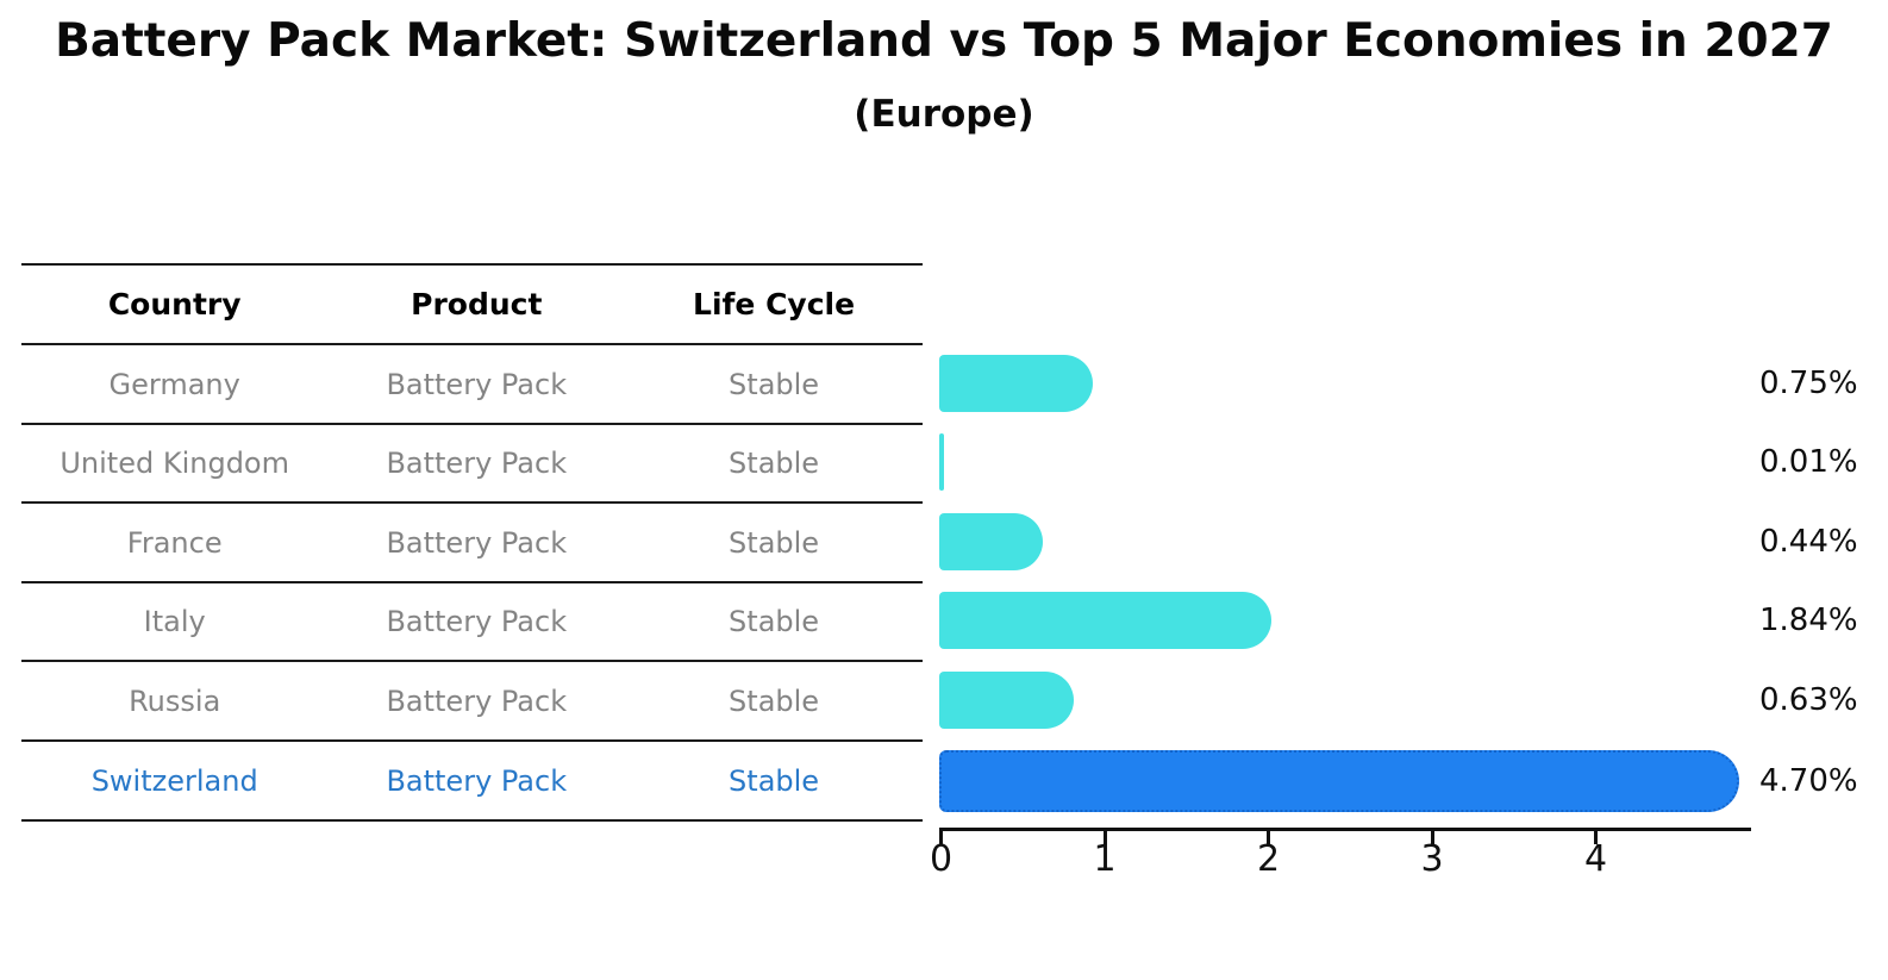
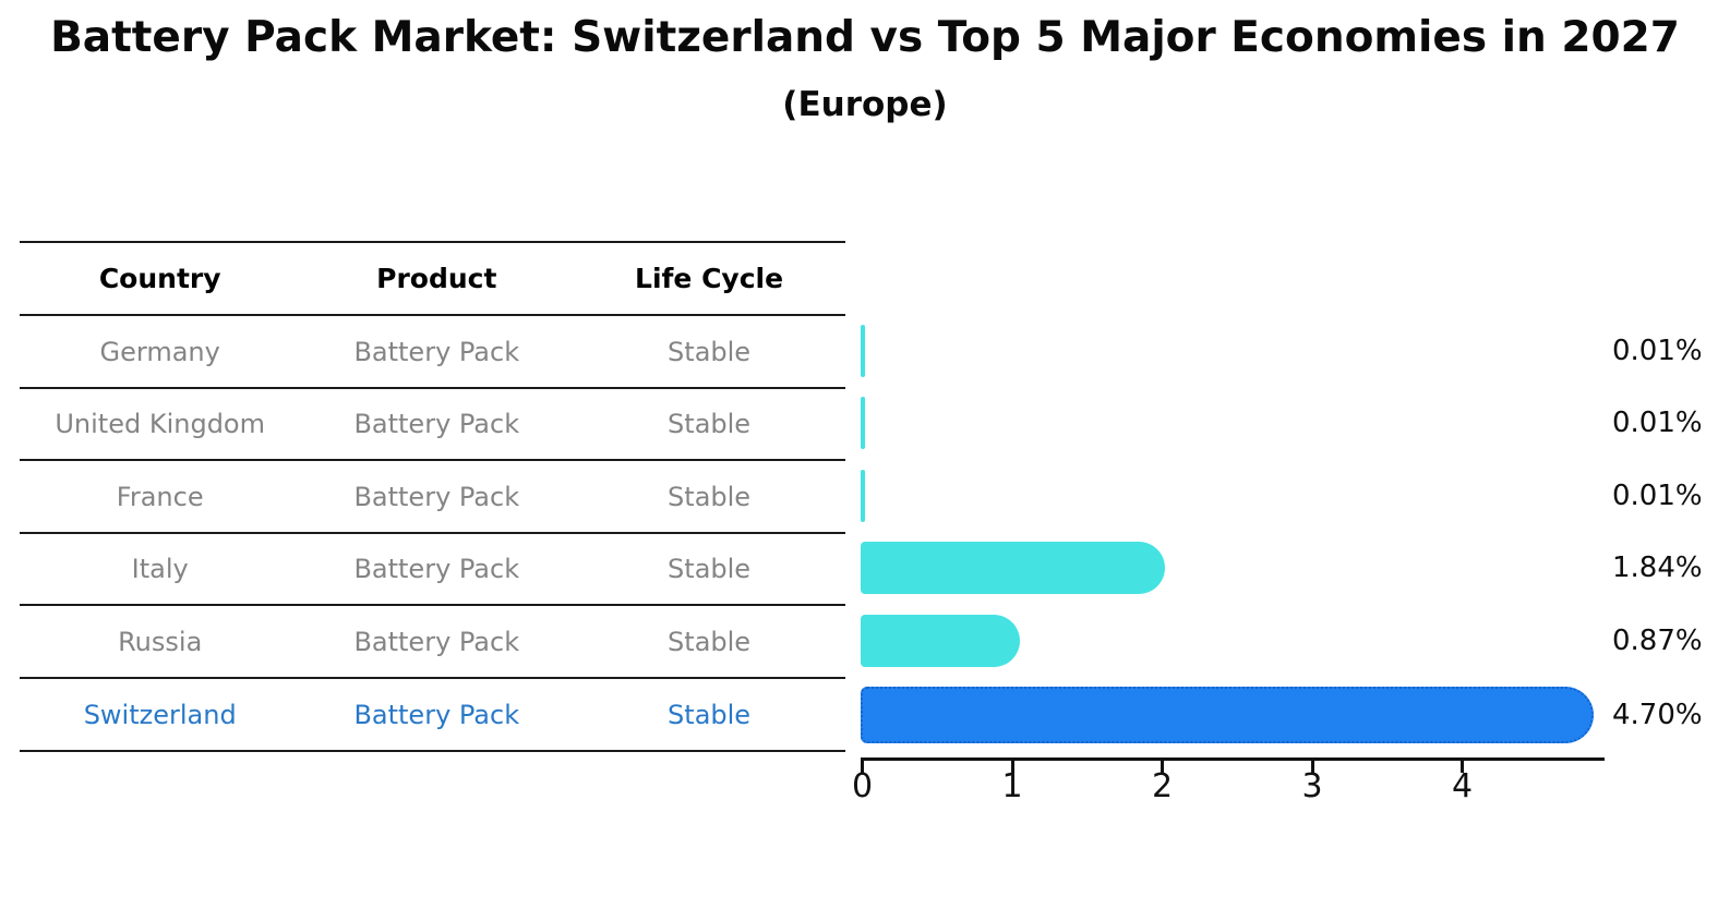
Germany: 0.75% -> 0.01%
France: 0.44% -> 0.01%
Russia: 0.63% -> 0.87%
